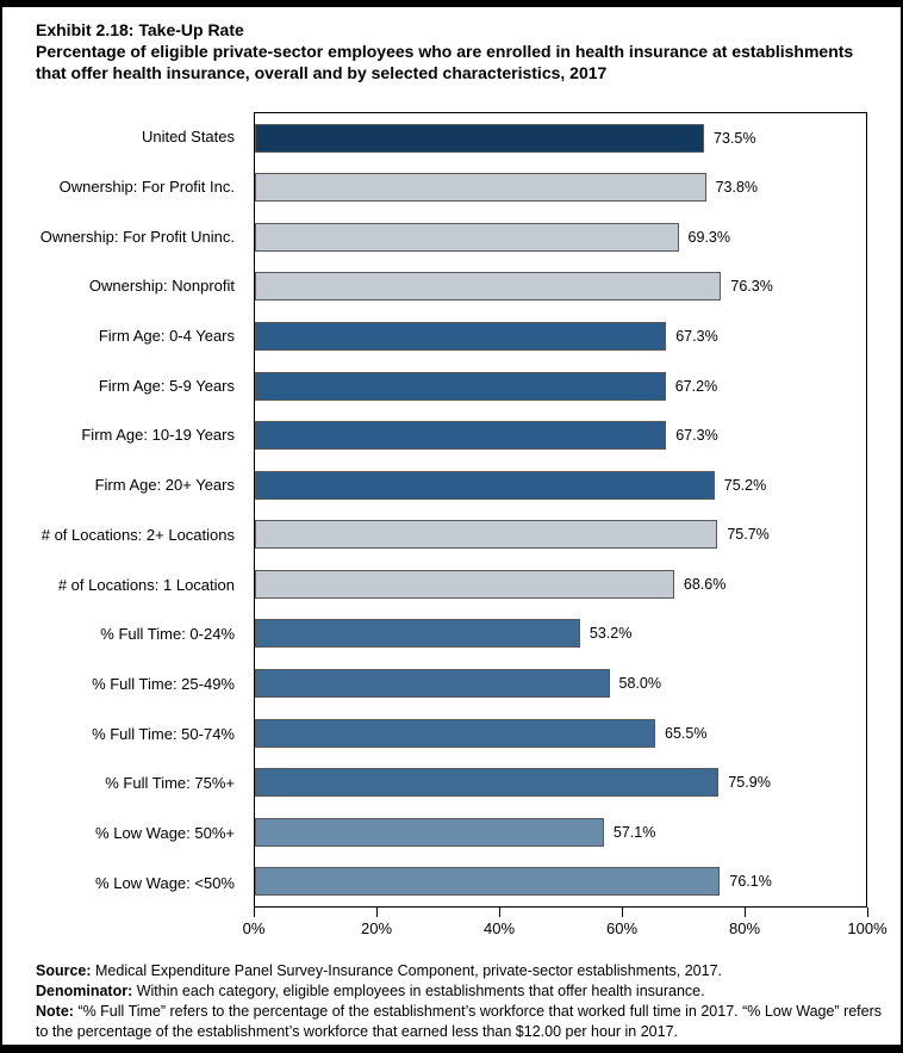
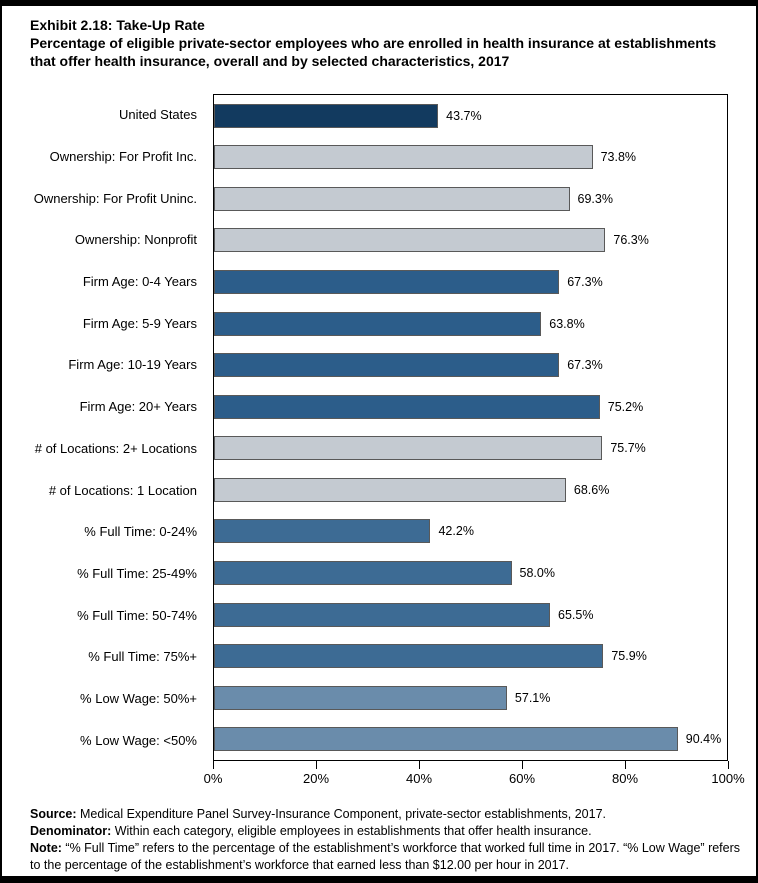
United States: 73.5% -> 43.7%
Firm Age: 5-9 Years: 67.2% -> 63.8%
% Full Time: 0-24%: 53.2% -> 42.2%
% Low Wage: <50%: 76.1% -> 90.4%
